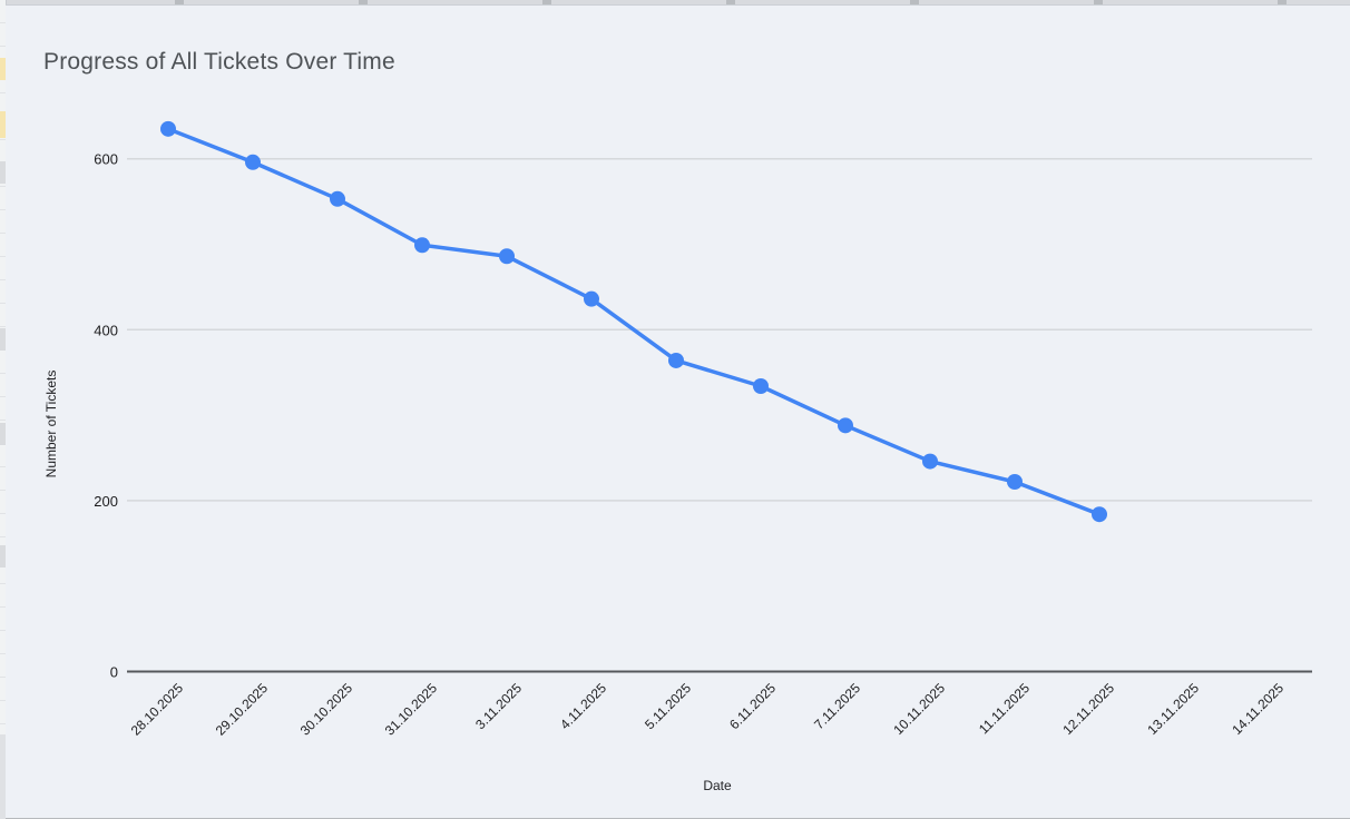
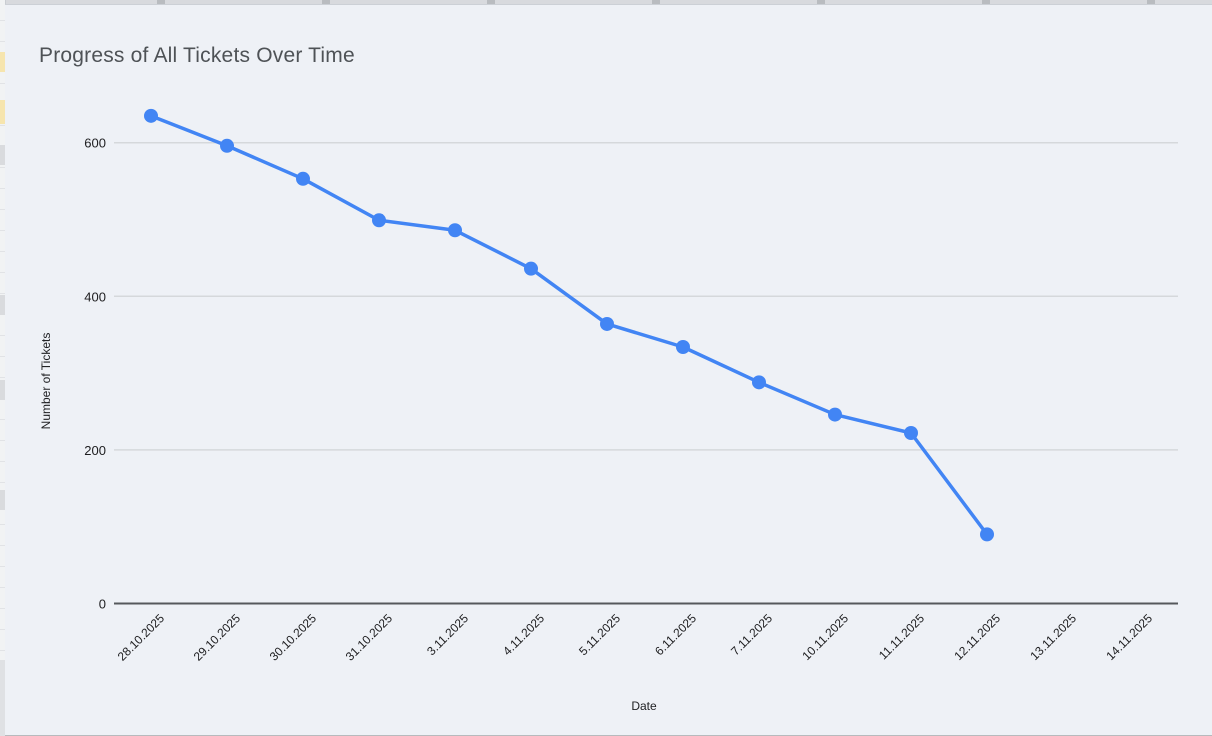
12.11.2025: 180 -> 90
